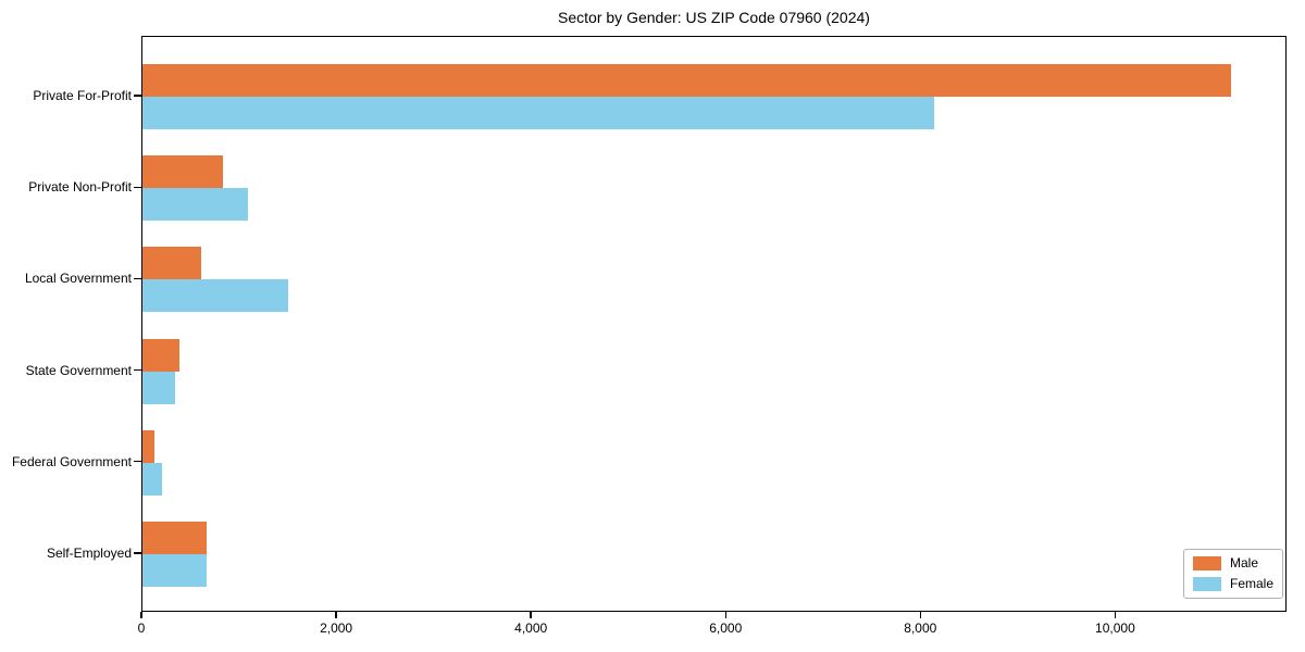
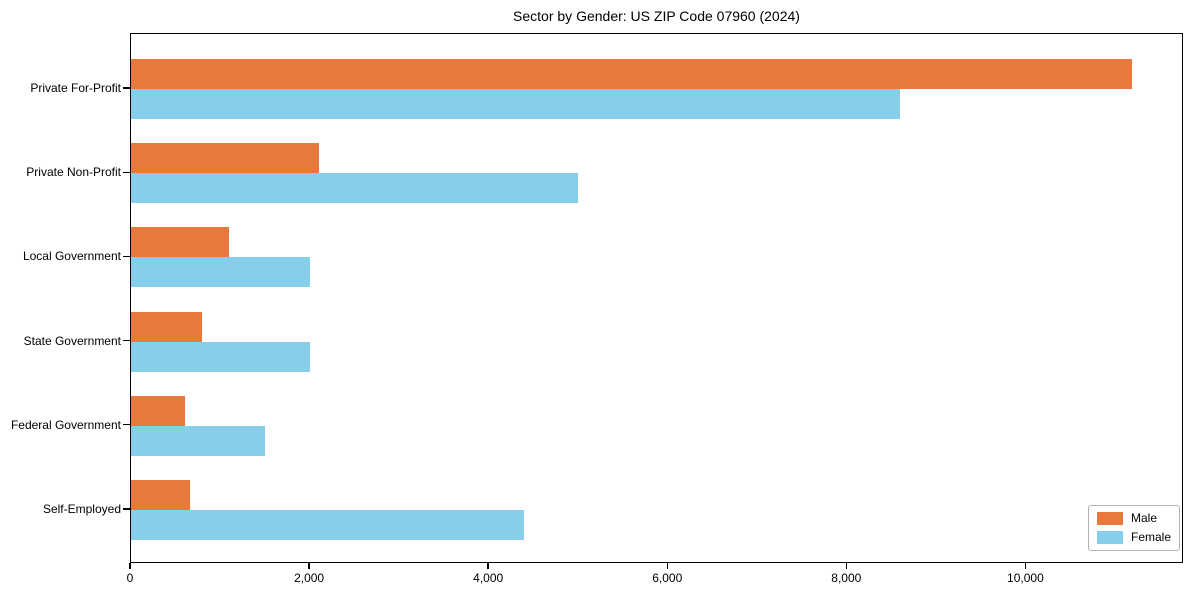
Female/Private For-Profit: 8200 -> 8600
Male/Private Non-Profit: 800 -> 2100
Female/Private Non-Profit: 1100 -> 5000
Male/Local Government: 600 -> 1100
Female/Local Government: 1500 -> 2000
Male/State Government: 400 -> 800
Female/State Government: 300 -> 2000
Male/Federal Government: 100 -> 600
Female/Federal Government: 200 -> 1500
Female/Self-Employed: 700 -> 4400
